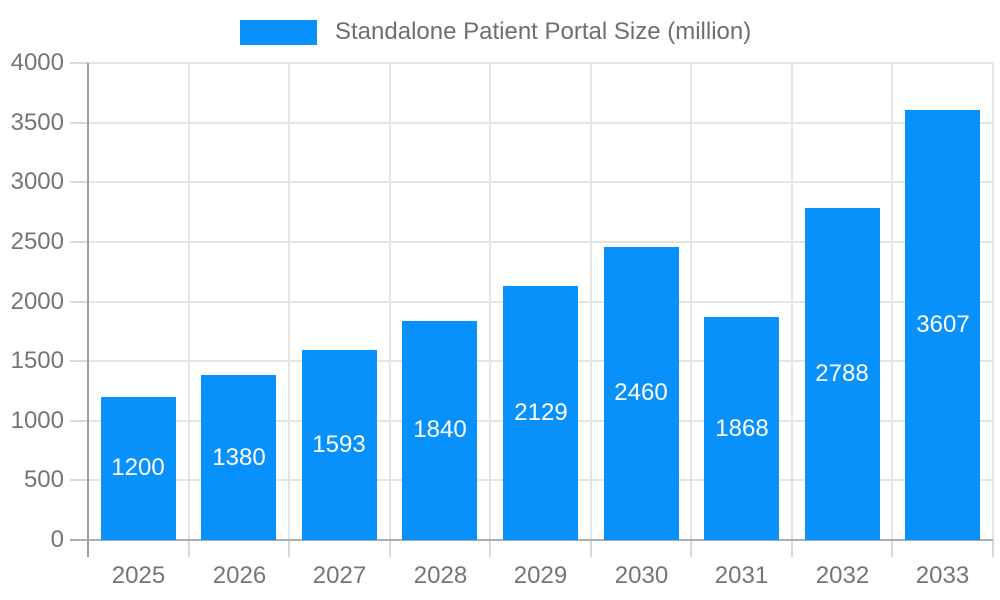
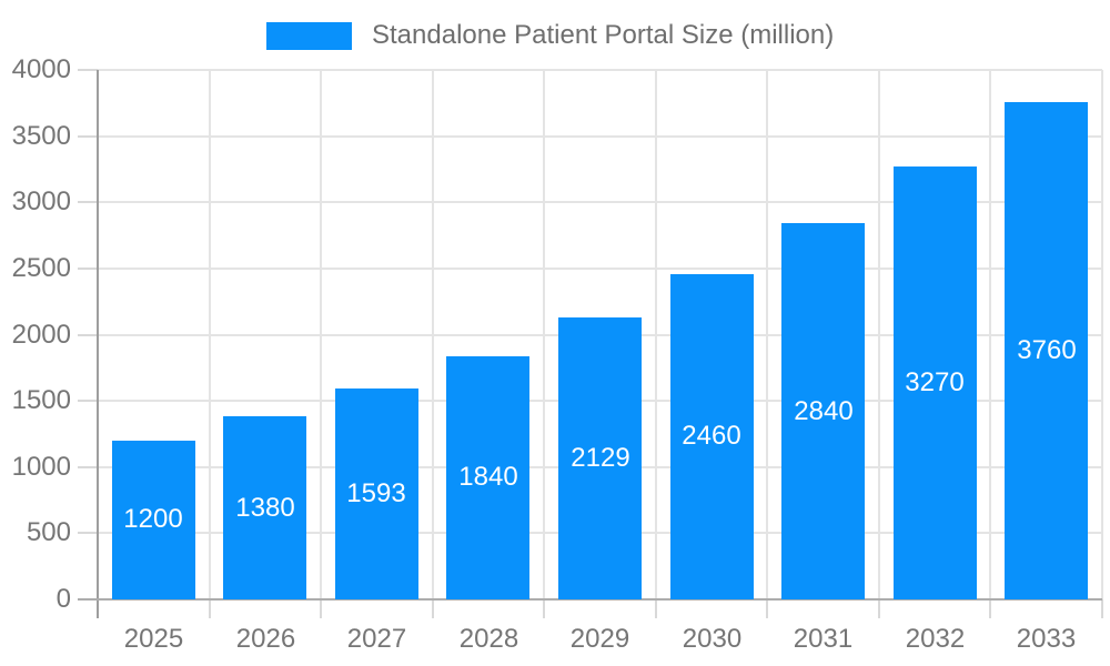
2031: 1868 -> 2840
2032: 2788 -> 3270
2033: 3607 -> 3760
